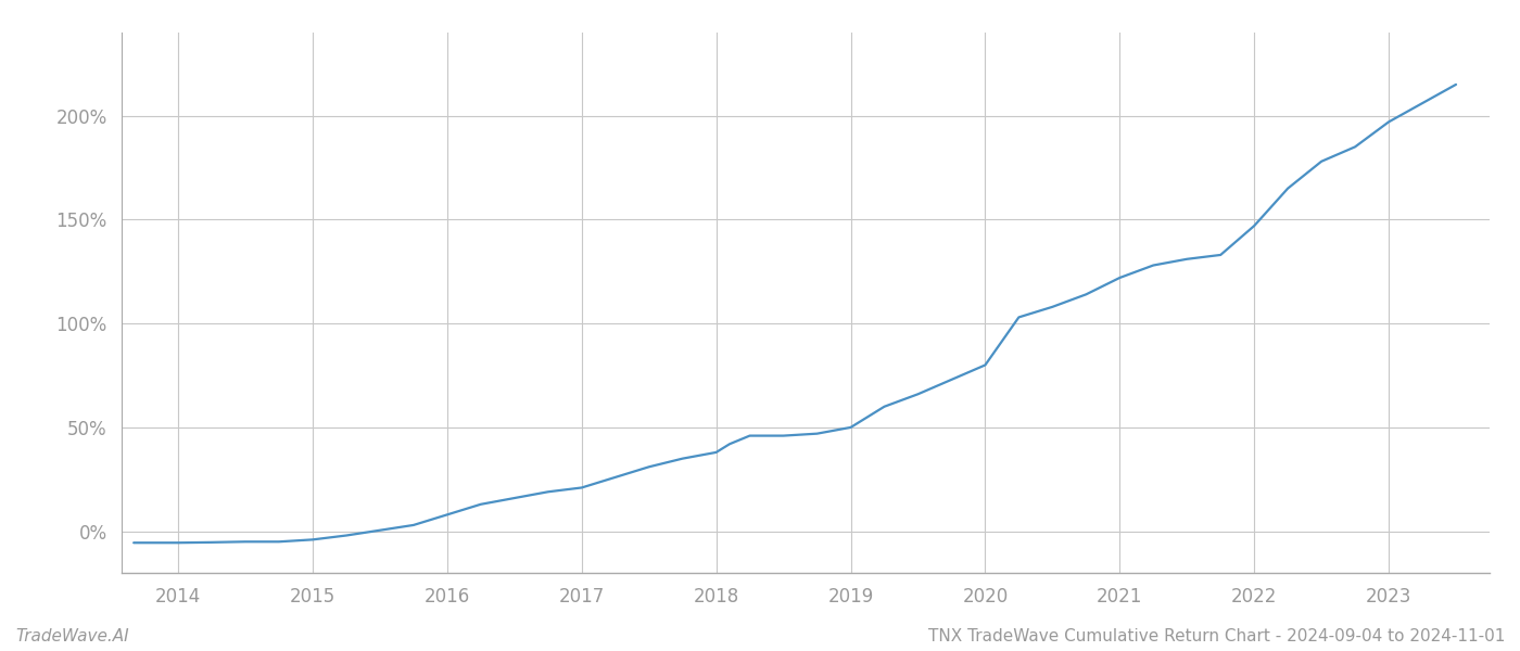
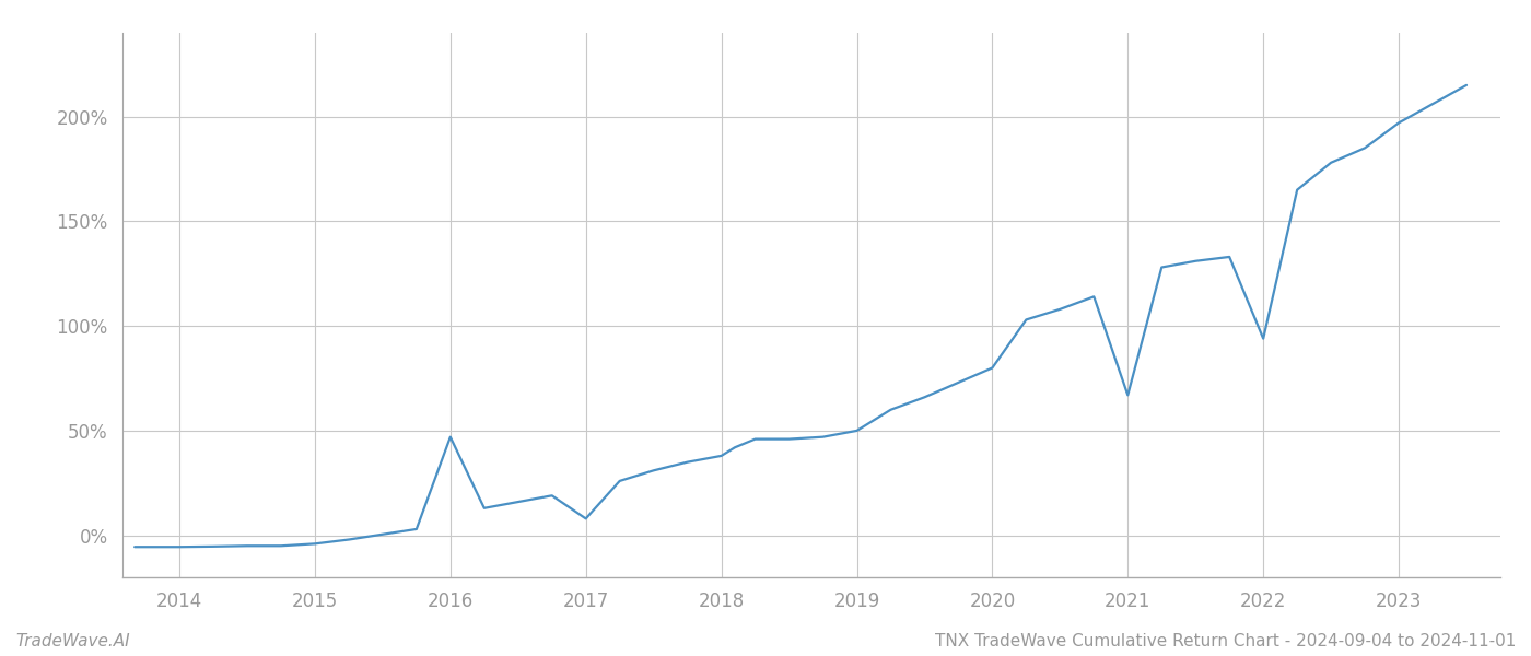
2016: 8% -> 47%
2017: 21% -> 8%
2021: 122% -> 67%
2022: 147% -> 94%
